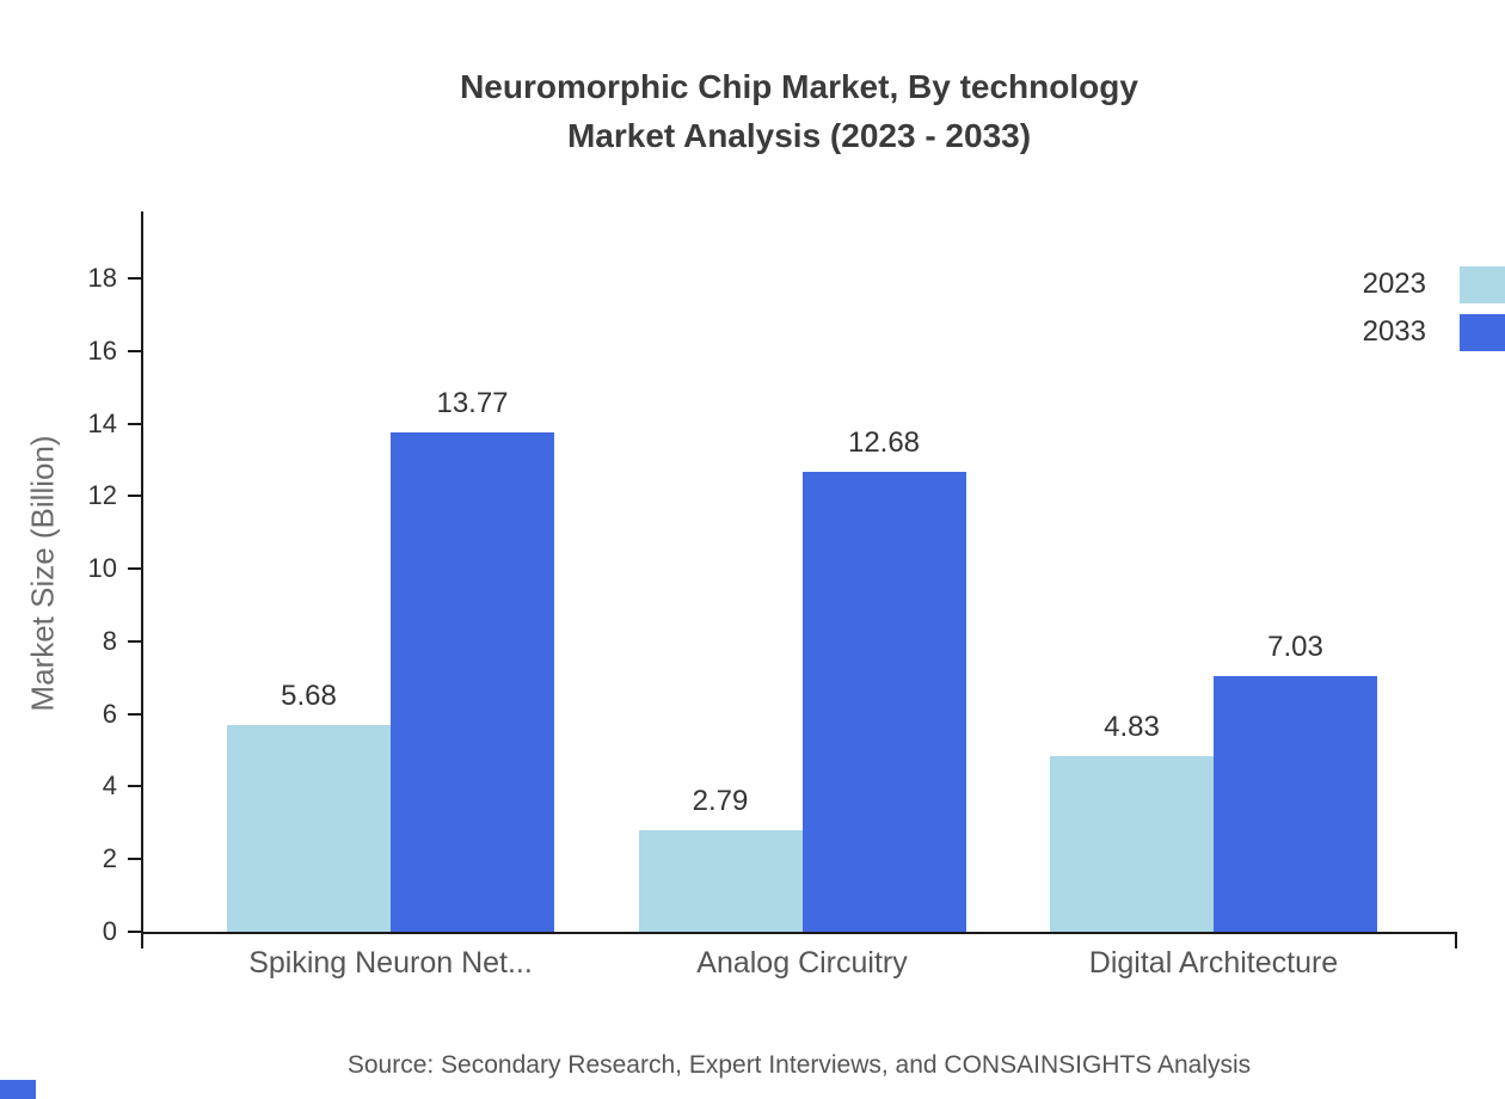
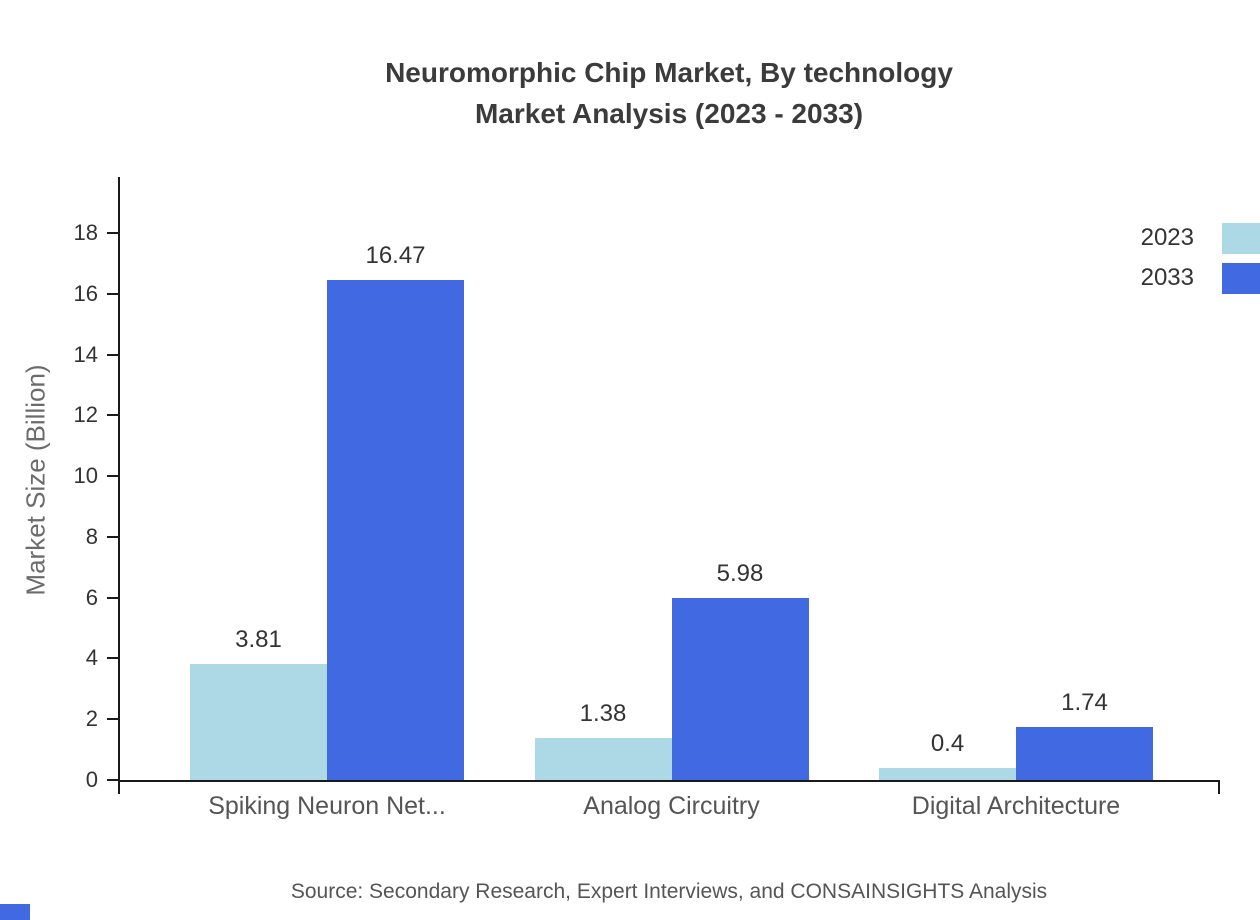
2023/Spiking Neuron Net...: 5.68 -> 3.81
2033/Spiking Neuron Net...: 13.77 -> 16.47
2023/Analog Circuitry: 2.79 -> 1.38
2033/Analog Circuitry: 12.68 -> 5.98
2023/Digital Architecture: 4.83 -> 0.4
2033/Digital Architecture: 7.03 -> 1.74
